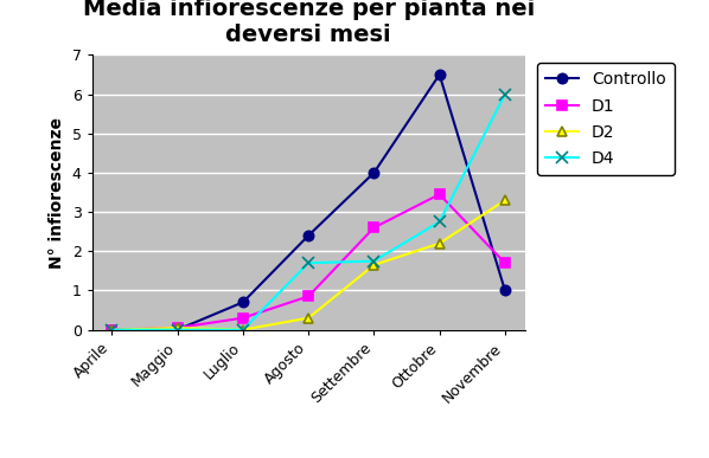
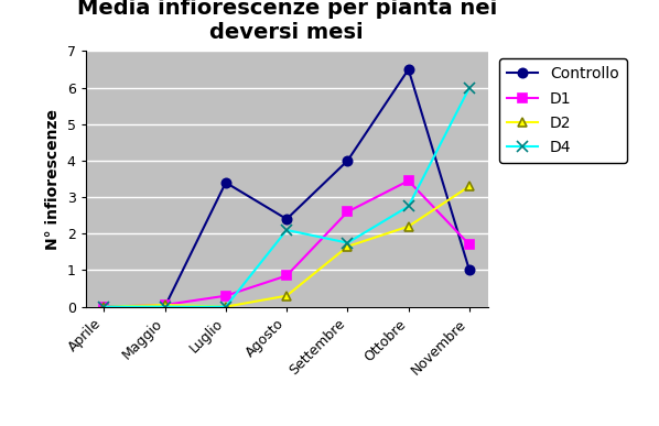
Controllo/Luglio: 0.7 -> 3.4
D4/Agosto: 1.70 -> 2.10
